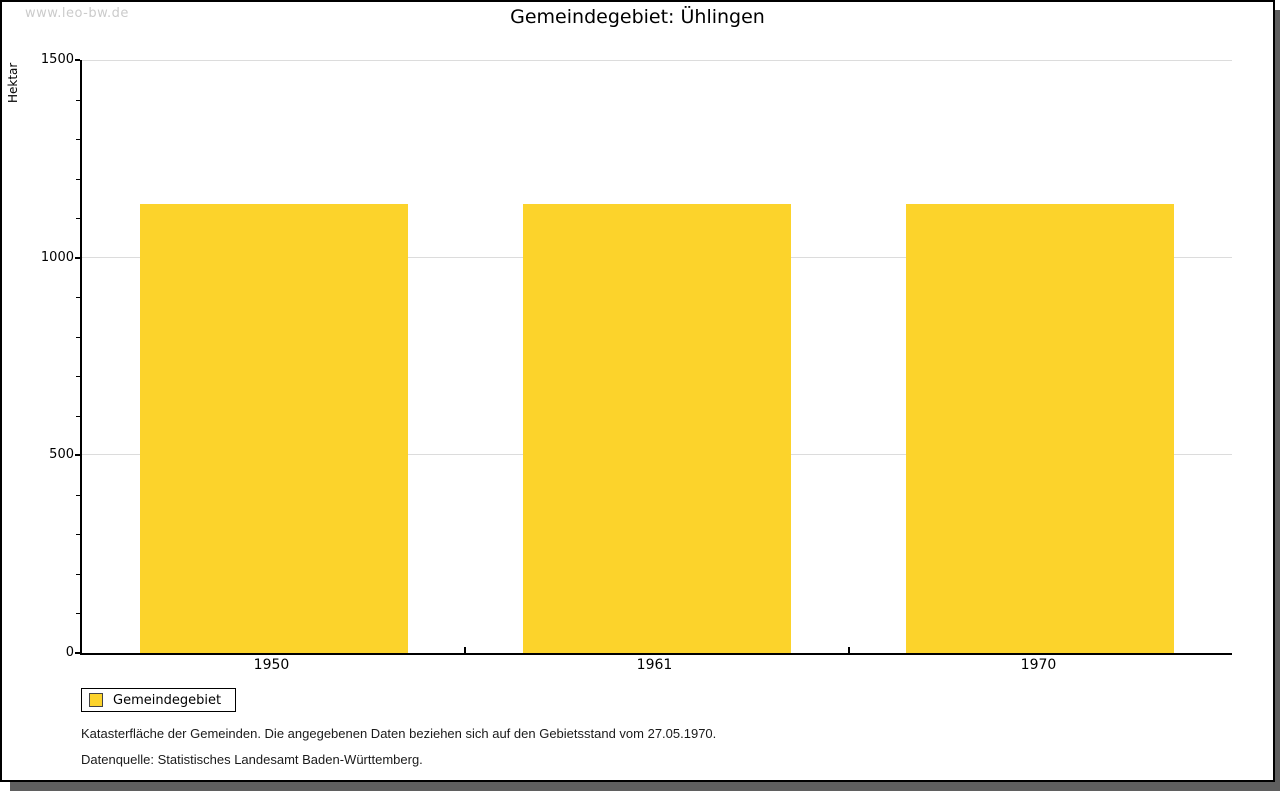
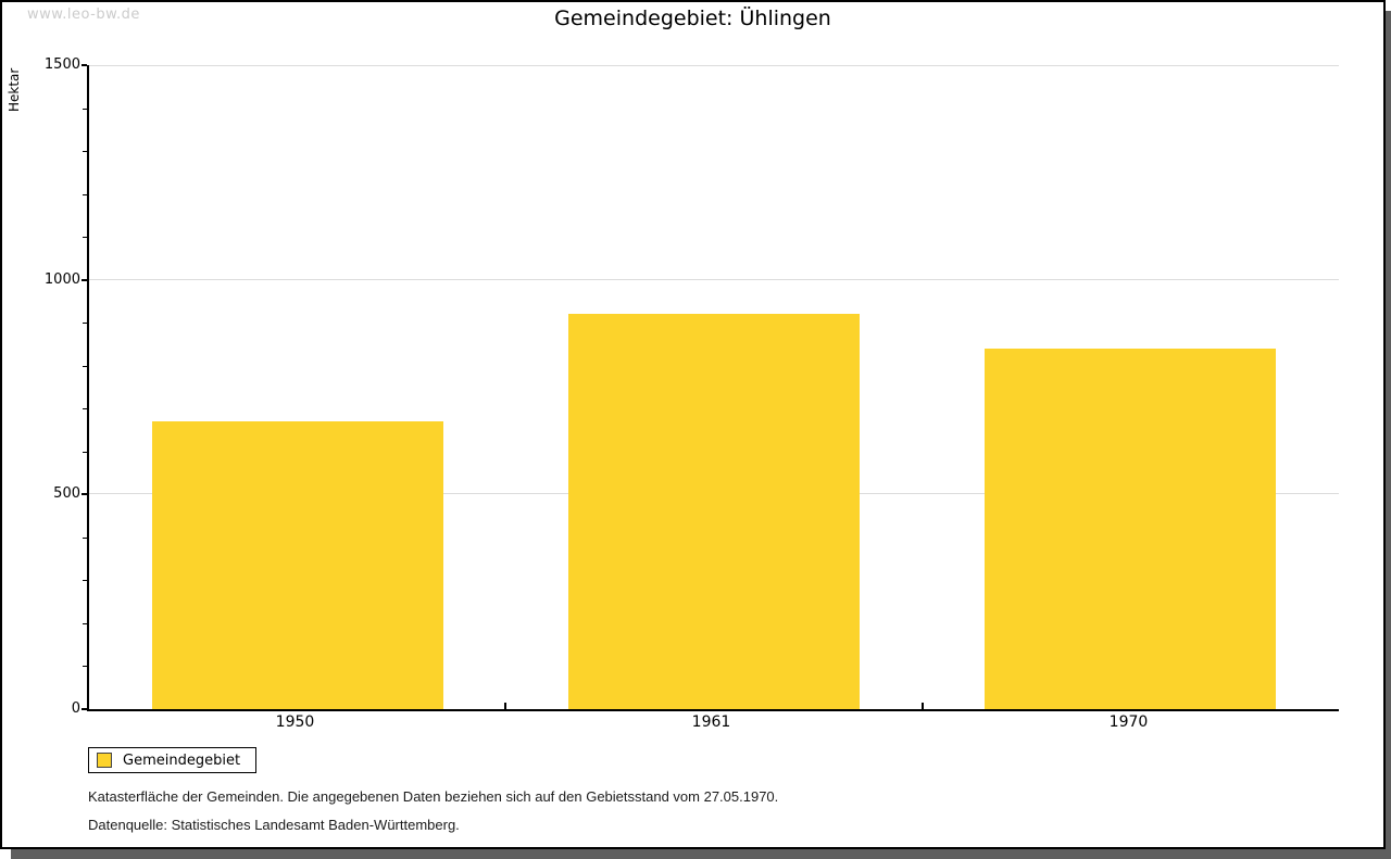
1950: 1140 -> 670
1961: 1140 -> 920
1970: 1140 -> 840
